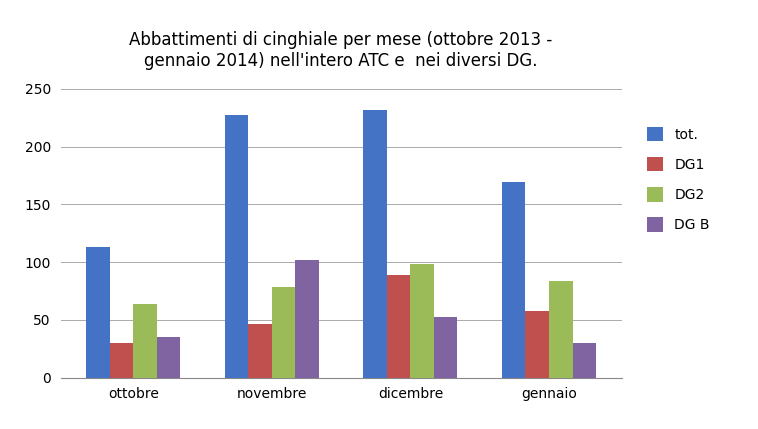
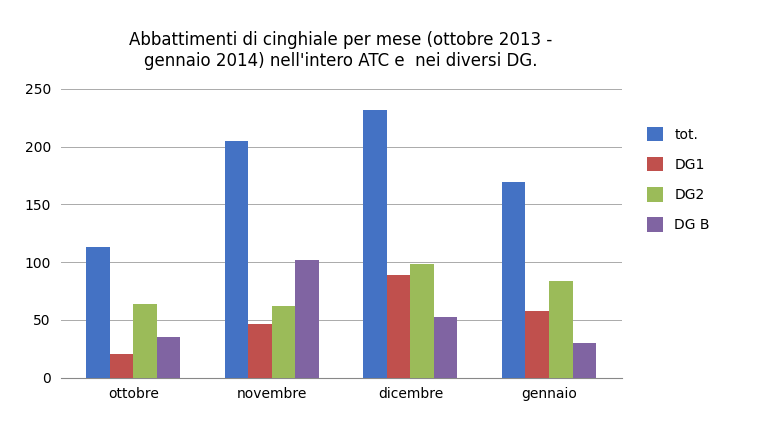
DG1/ottobre: 30 -> 20
tot./novembre: 227 -> 205
DG2/novembre: 78 -> 62
